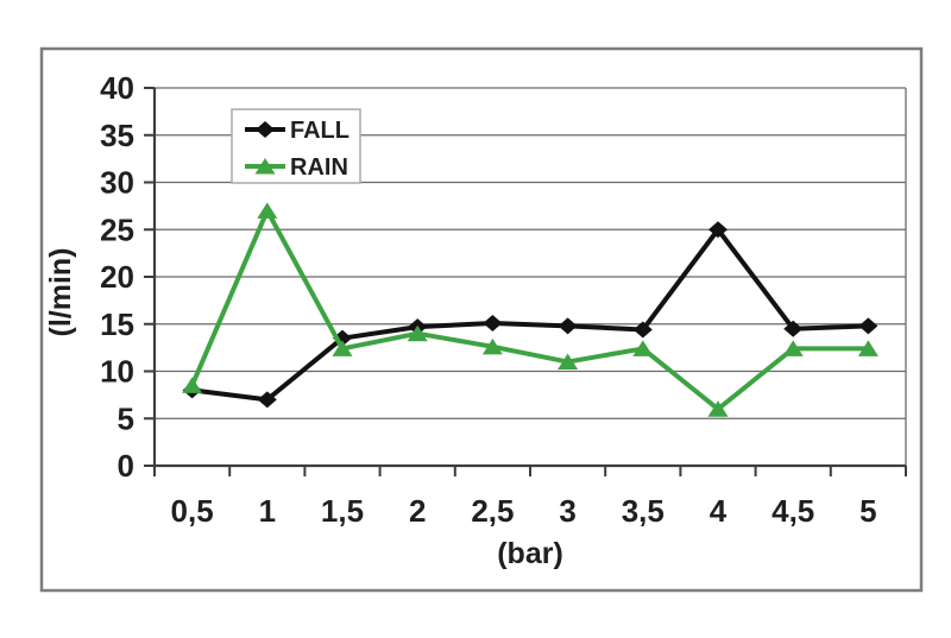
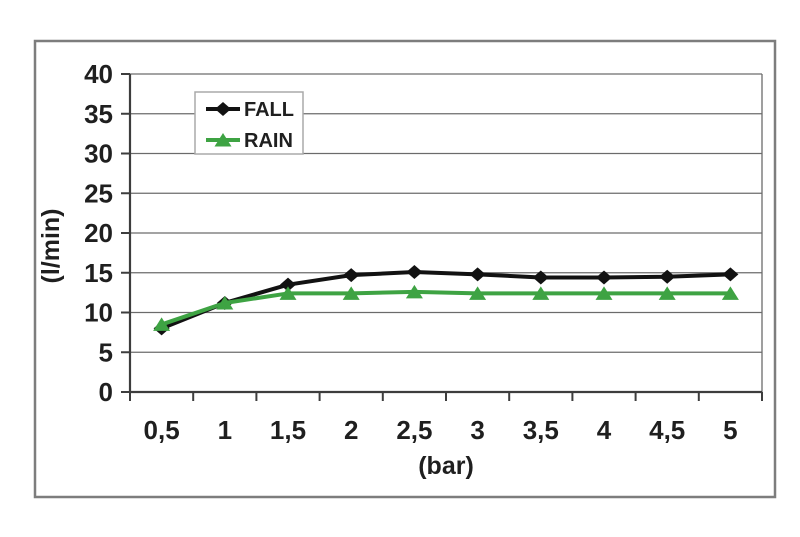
FALL/1: 7 -> 11
RAIN/1: 27 -> 11
RAIN/2: 14 -> 12
RAIN/3: 11 -> 12
FALL/4: 25 -> 14
RAIN/4: 6 -> 12
